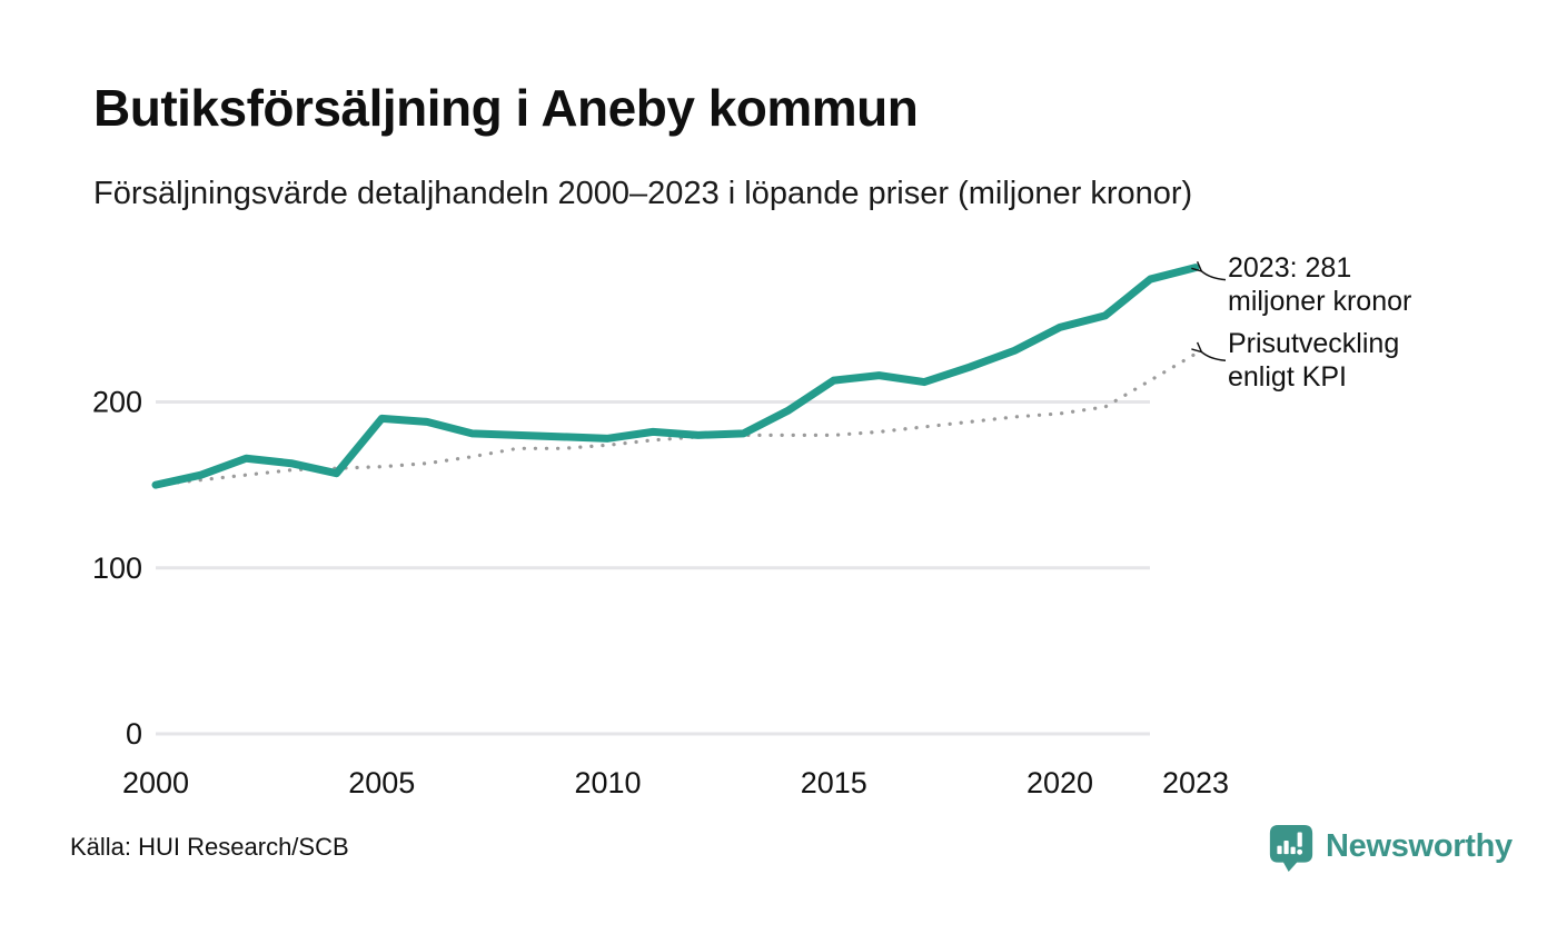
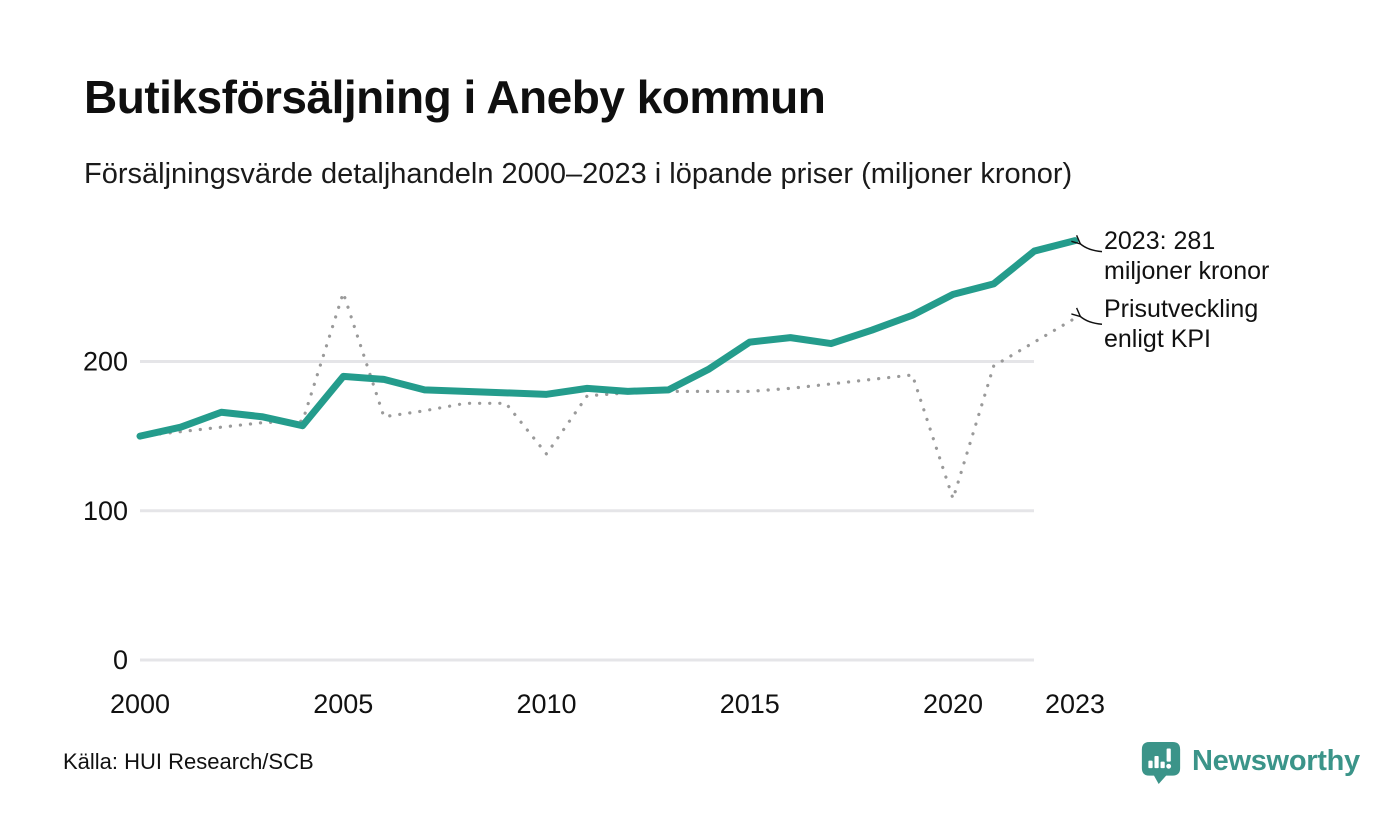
Prisutveckling enligt KPI/2005: 161 -> 246
Prisutveckling enligt KPI/2010: 174 -> 138
Prisutveckling enligt KPI/2020: 193 -> 108
